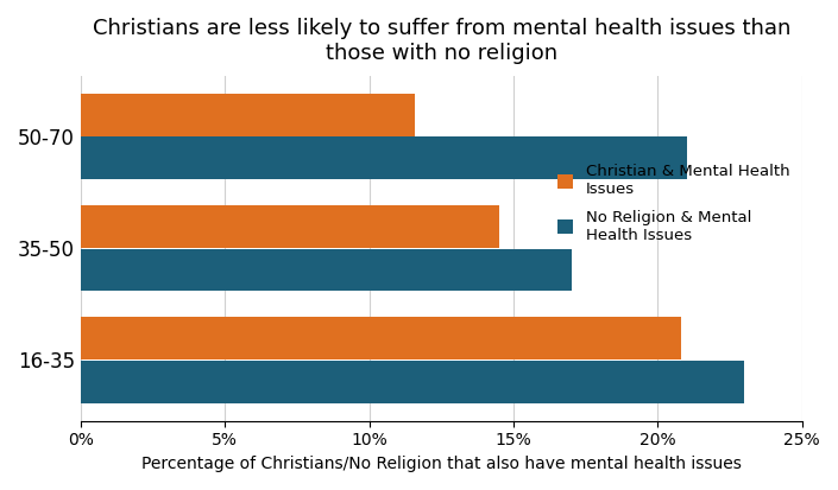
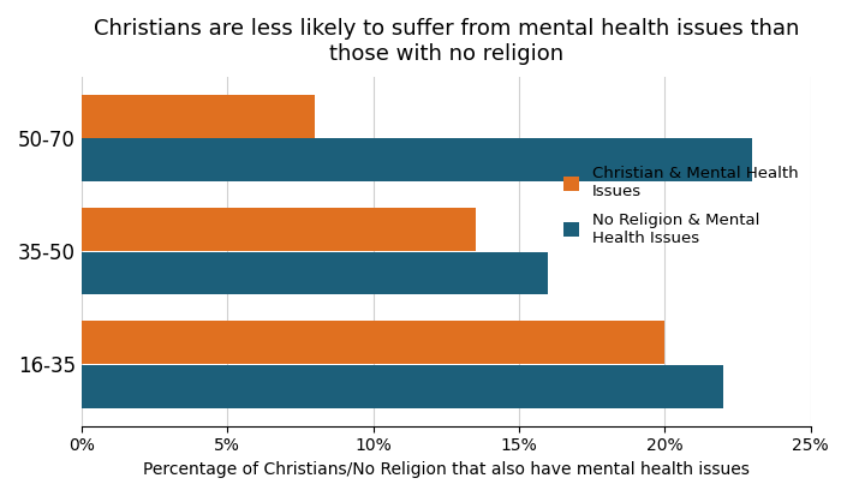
Christian & Mental Health Issues/50-70: 11.6% -> 8.0%
No Religion & Mental Health Issues/50-70: 21% -> 23%
Christian & Mental Health Issues/35-50: 14.5% -> 13.5%
No Religion & Mental Health Issues/35-50: 17% -> 16%
Christian & Mental Health Issues/16-35: 20.8% -> 20.0%
No Religion & Mental Health Issues/16-35: 23% -> 22%
